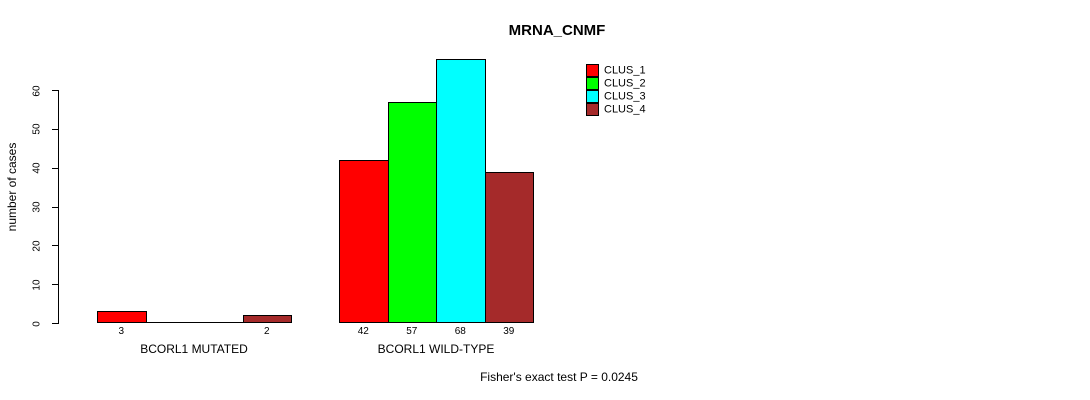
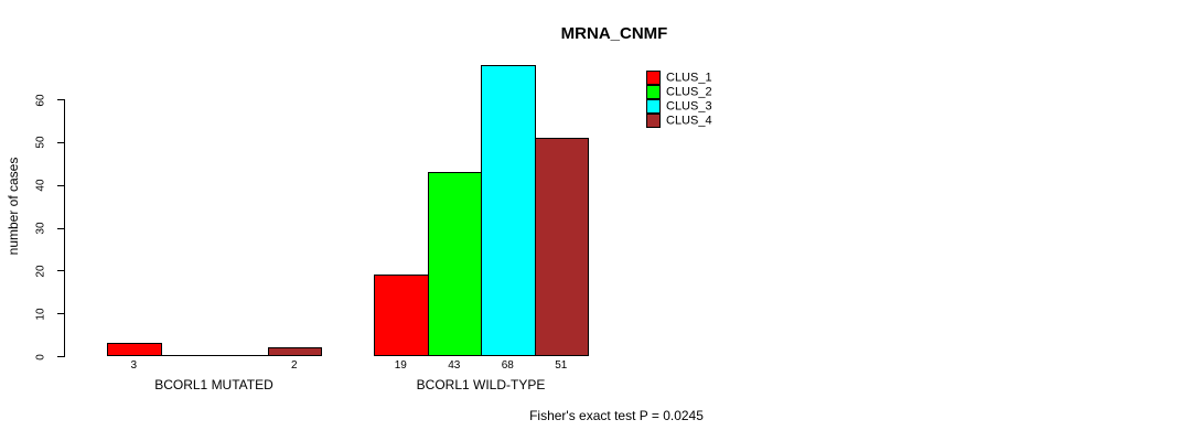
CLUS_1/BCORL1 WILD-TYPE: 42 -> 19
CLUS_2/BCORL1 WILD-TYPE: 57 -> 43
CLUS_4/BCORL1 WILD-TYPE: 39 -> 51
